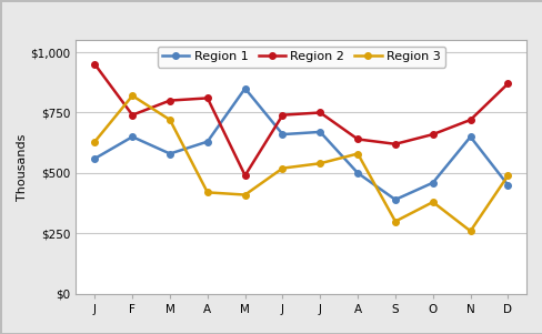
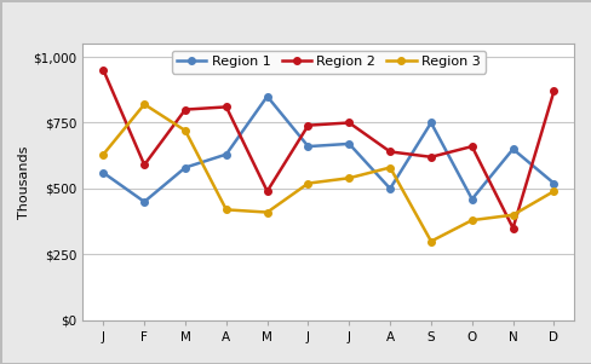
Region 1/F: $650 -> $450
Region 2/F: $740 -> $590
Region 1/S: $390 -> $750
Region 2/N: $720 -> $350
Region 3/N: $260 -> $400
Region 1/D: $450 -> $520
